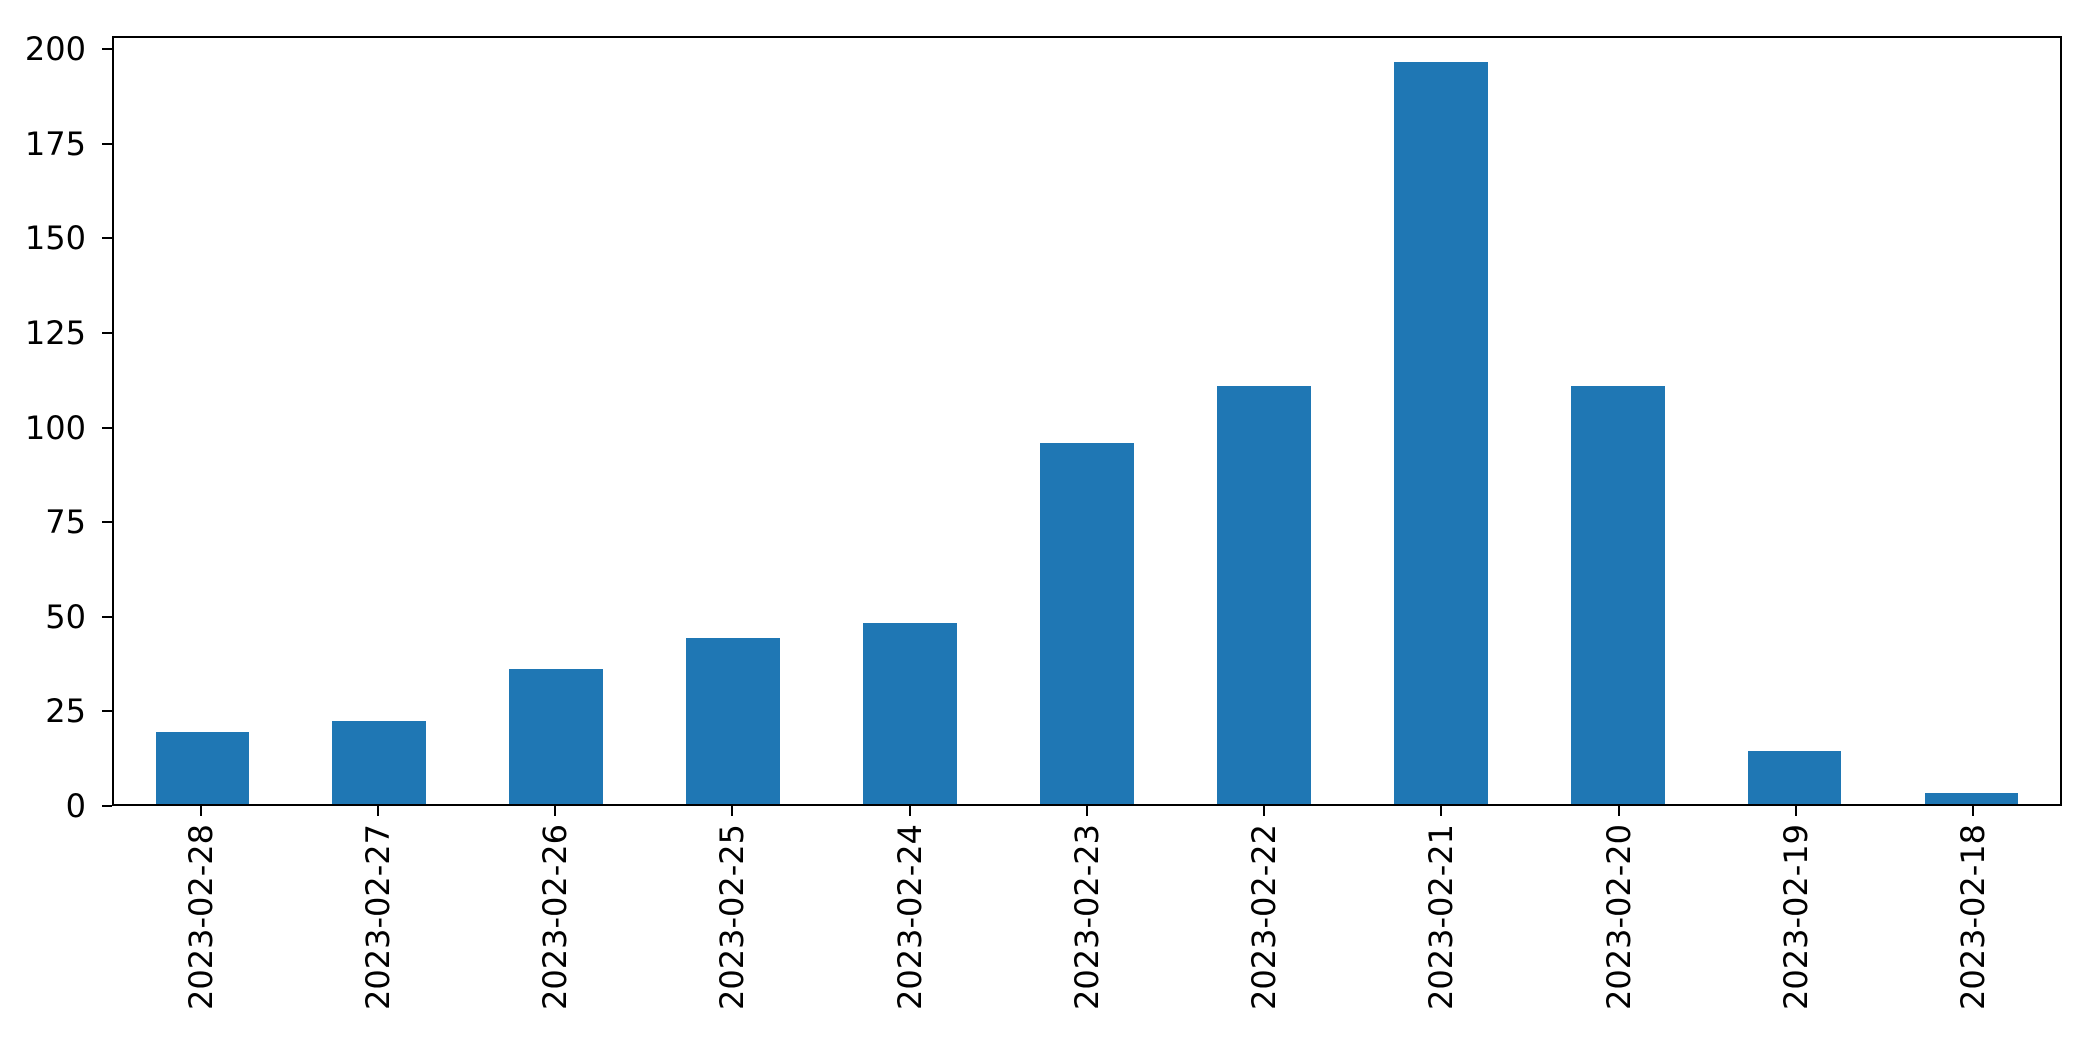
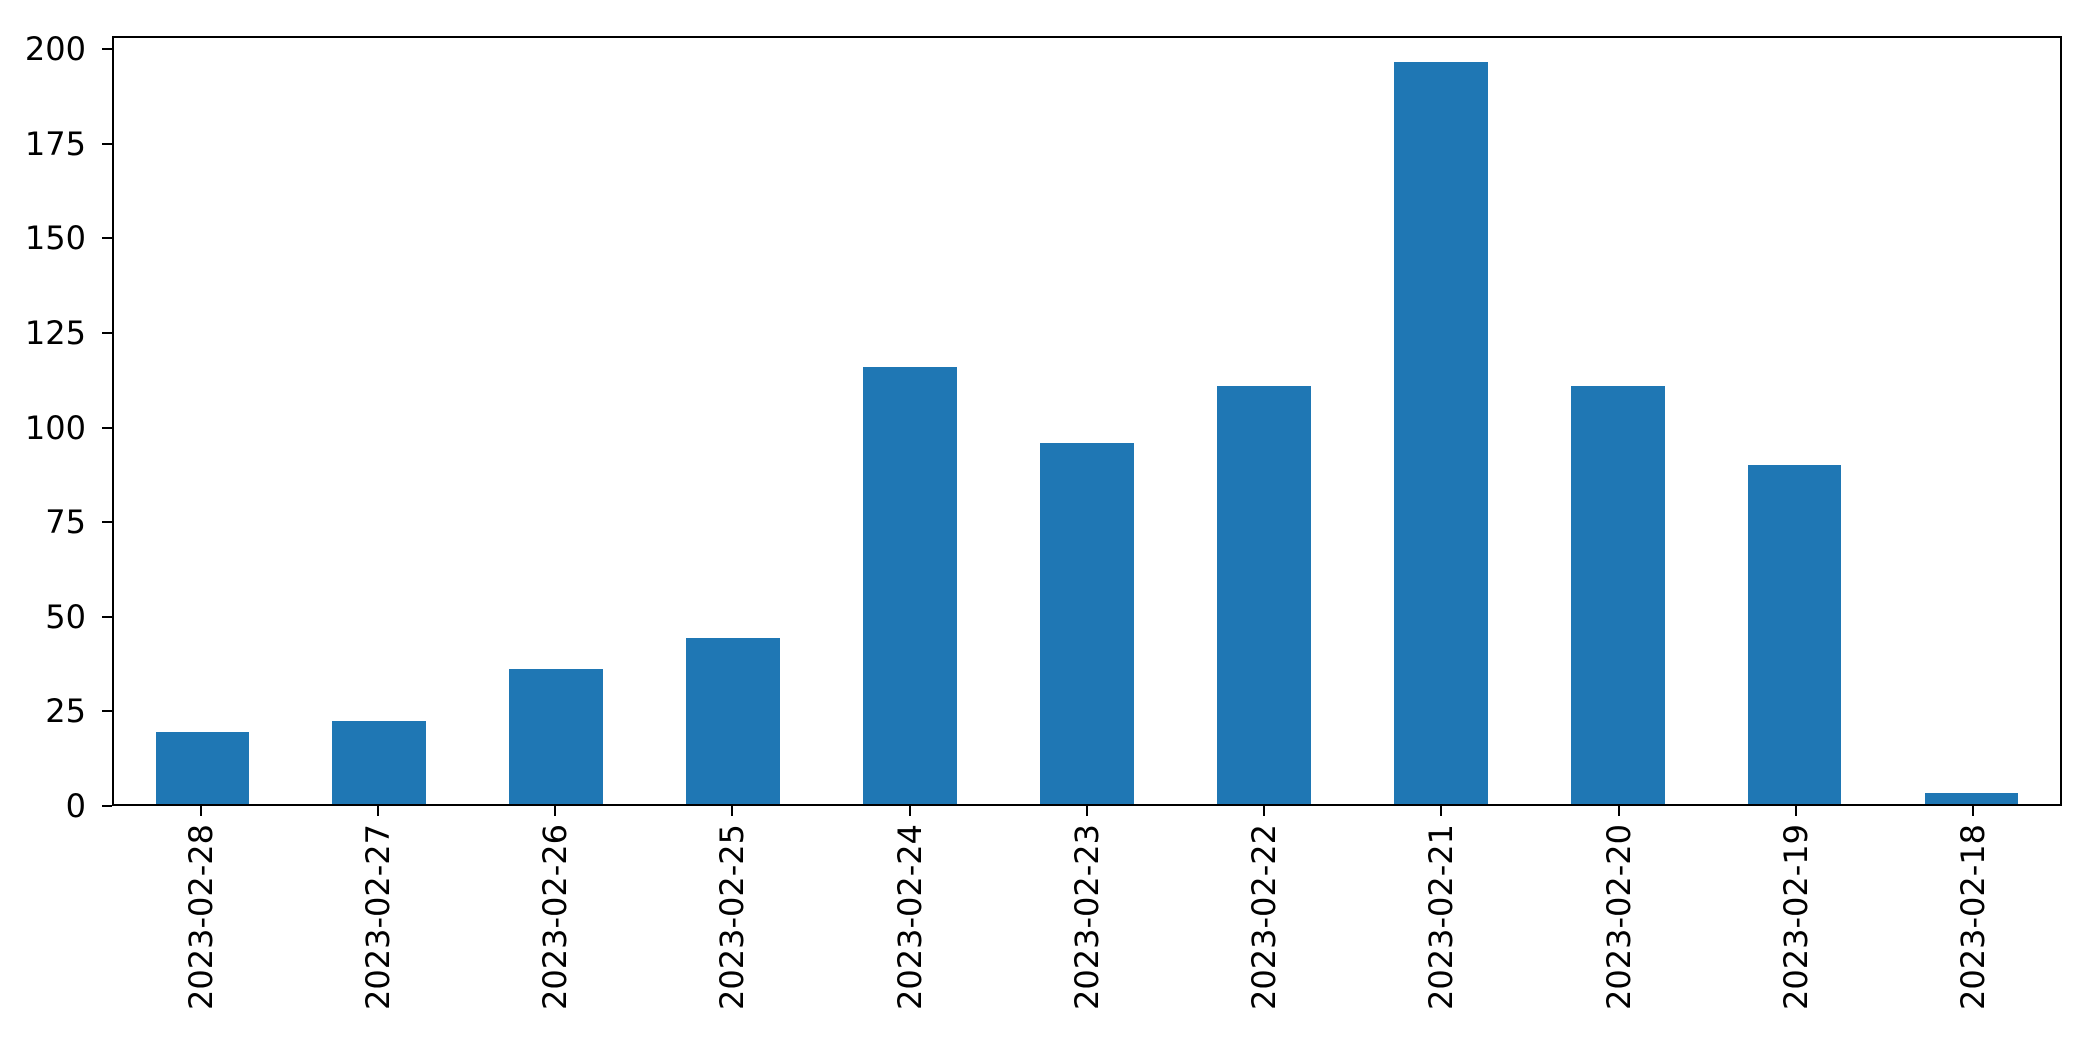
2023-02-24: 48 -> 116
2023-02-19: 14 -> 90
